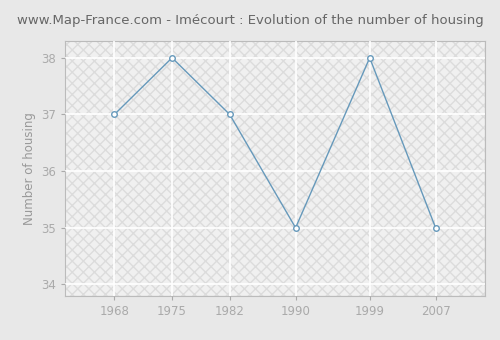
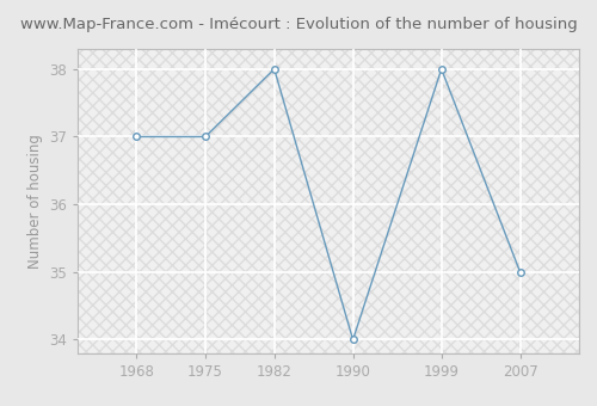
1975: 38 -> 37
1982: 37 -> 38
1990: 35 -> 34
